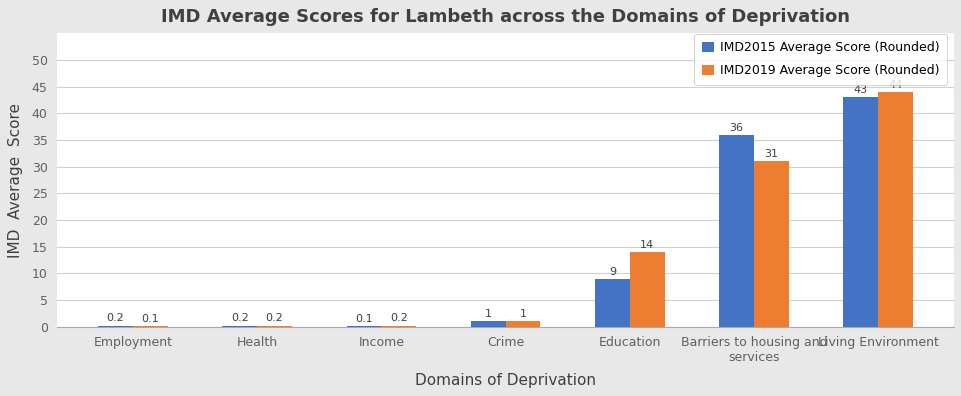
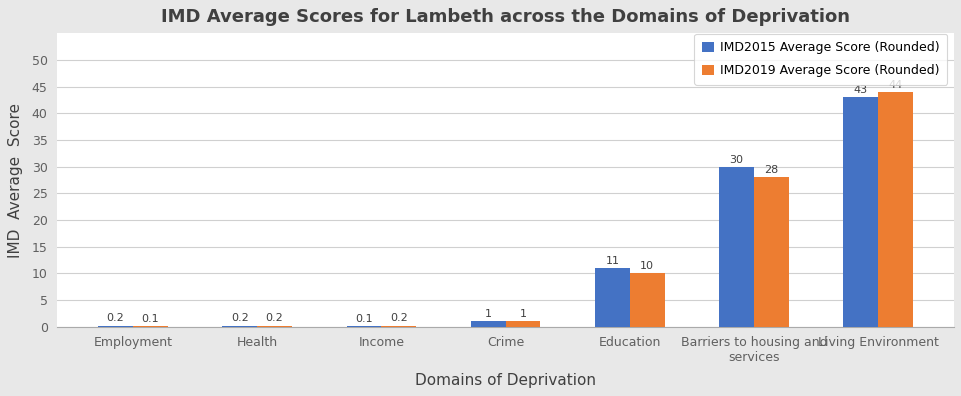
IMD2015 Average Score (Rounded)/Education: 9 -> 11
IMD2019 Average Score (Rounded)/Education: 14 -> 10
IMD2015 Average Score (Rounded)/Barriers to housing and services: 36 -> 30
IMD2019 Average Score (Rounded)/Barriers to housing and services: 31 -> 28
